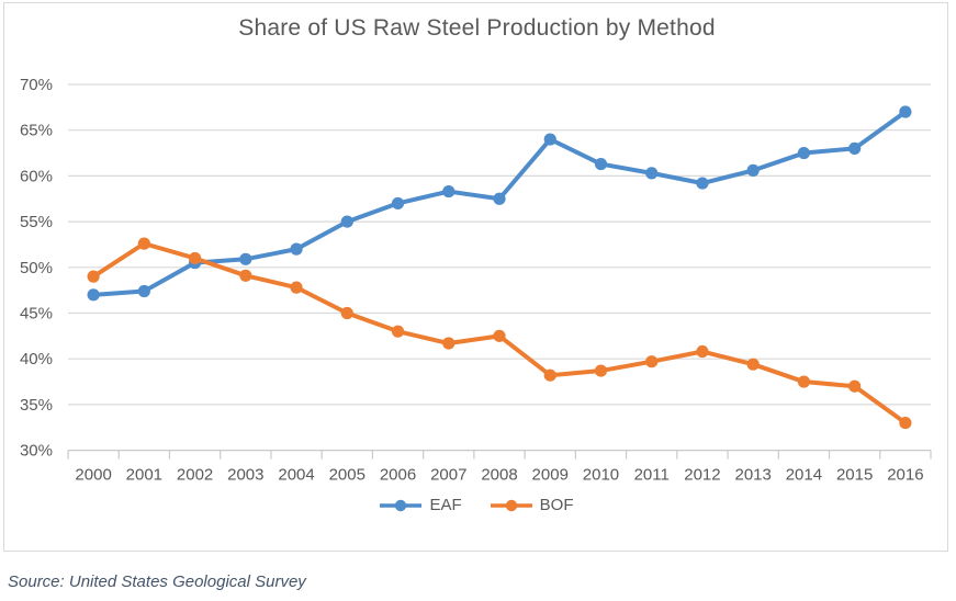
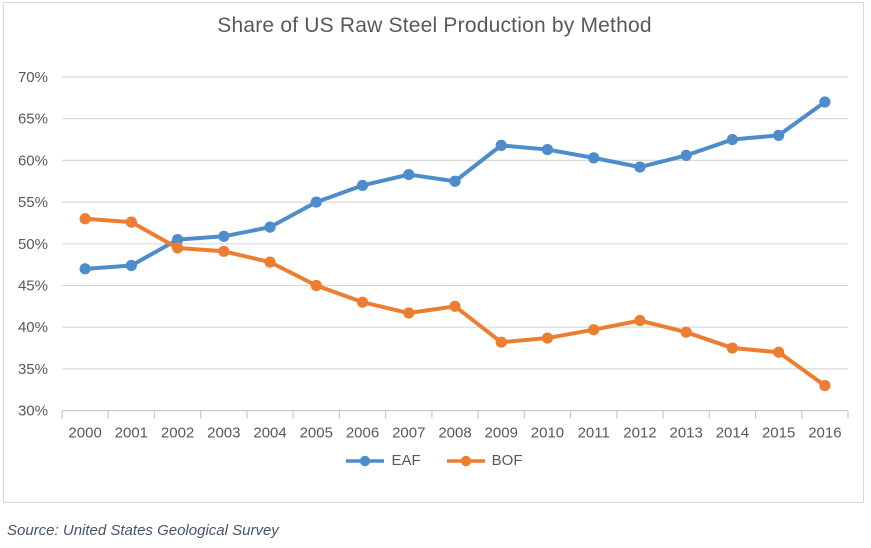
BOF/2000: 49% -> 53%
BOF/2002: 51% -> 50%
EAF/2009: 64% -> 62%
